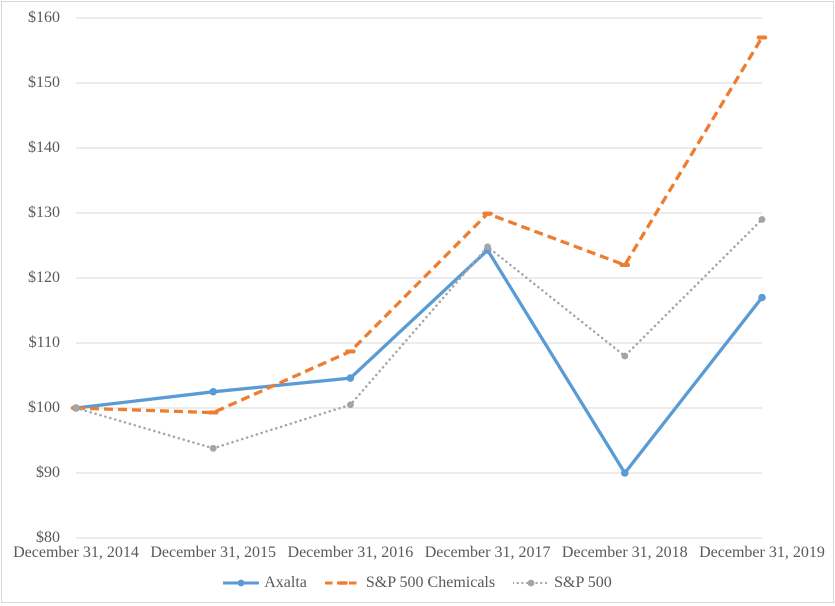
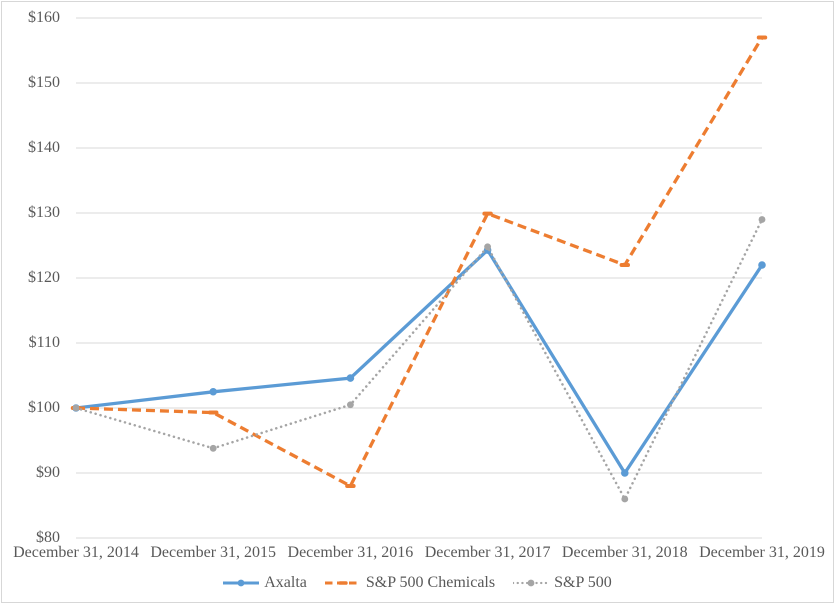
S&P 500 Chemicals/December 31, 2016: $109 -> $88
S&P 500/December 31, 2018: $108 -> $86
Axalta/December 31, 2019: $117 -> $122
